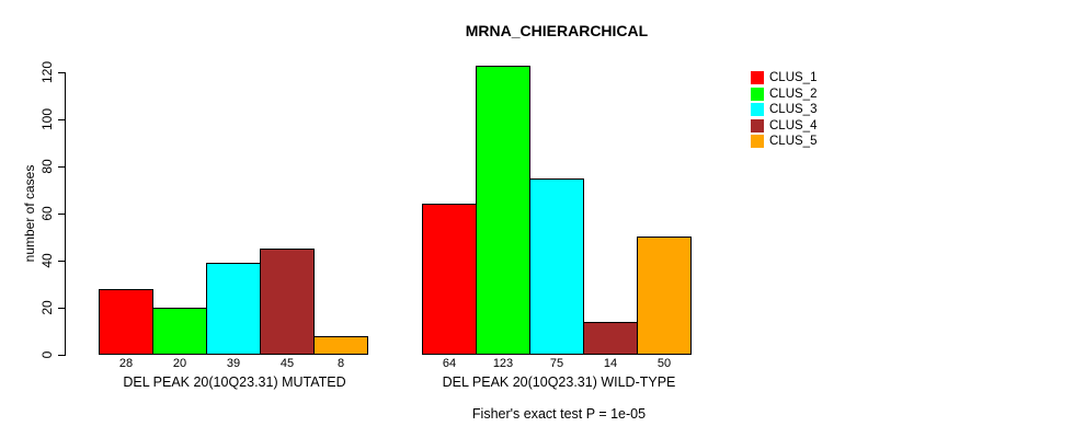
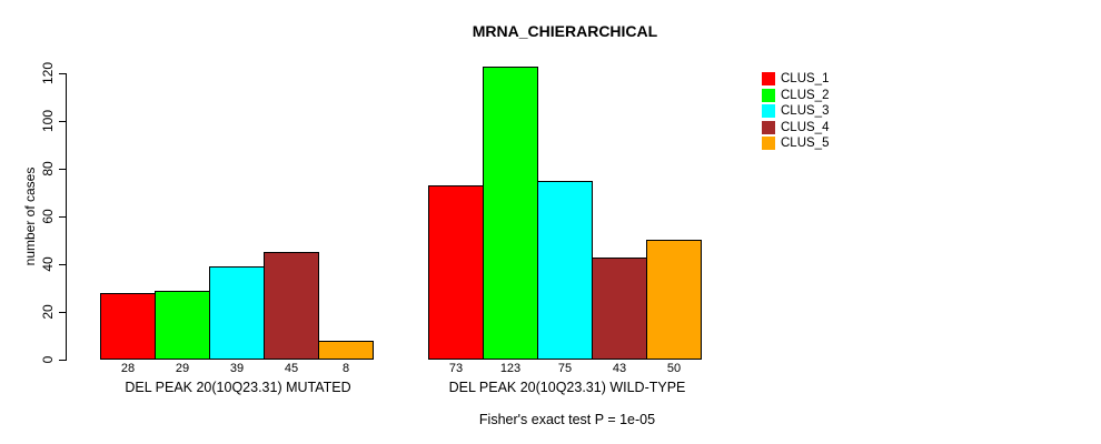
CLUS_2/DEL PEAK 20(10Q23.31) MUTATED: 20 -> 29
CLUS_1/DEL PEAK 20(10Q23.31) WILD-TYPE: 64 -> 73
CLUS_4/DEL PEAK 20(10Q23.31) WILD-TYPE: 14 -> 43
